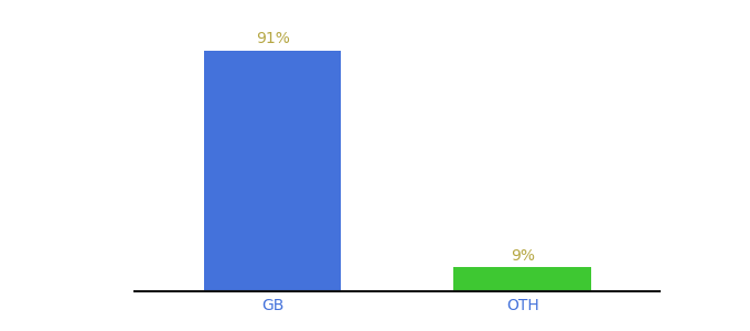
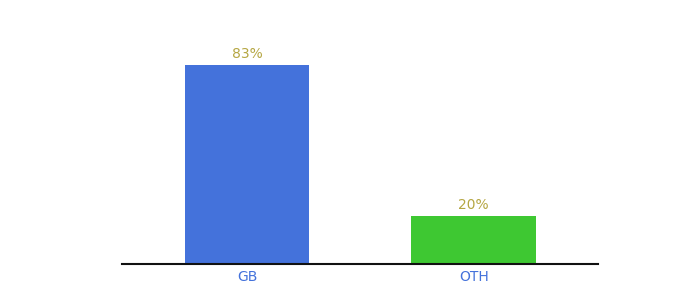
GB: 91% -> 83%
OTH: 9% -> 20%
